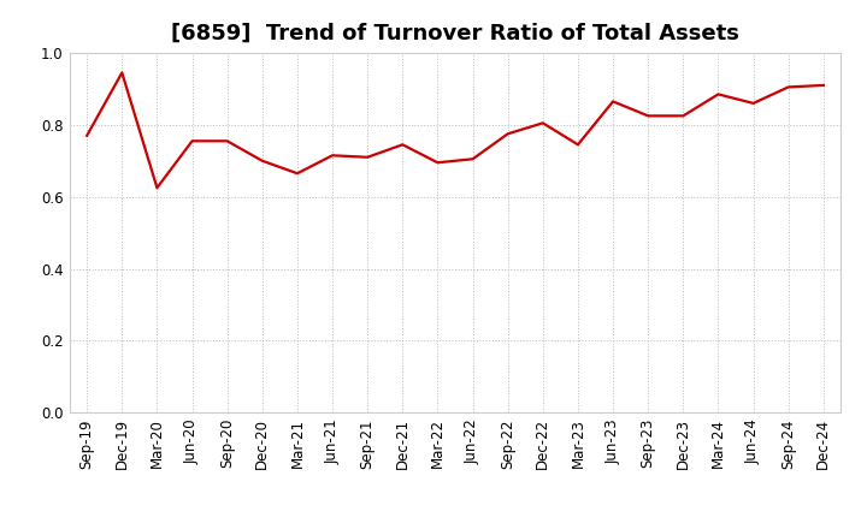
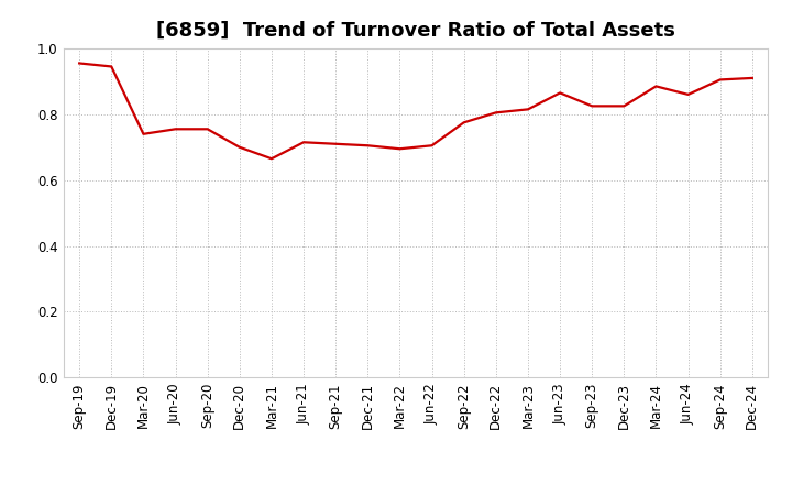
Sep-19: 0.770 -> 0.955
Mar-20: 0.625 -> 0.740
Dec-21: 0.745 -> 0.705
Mar-23: 0.745 -> 0.815
